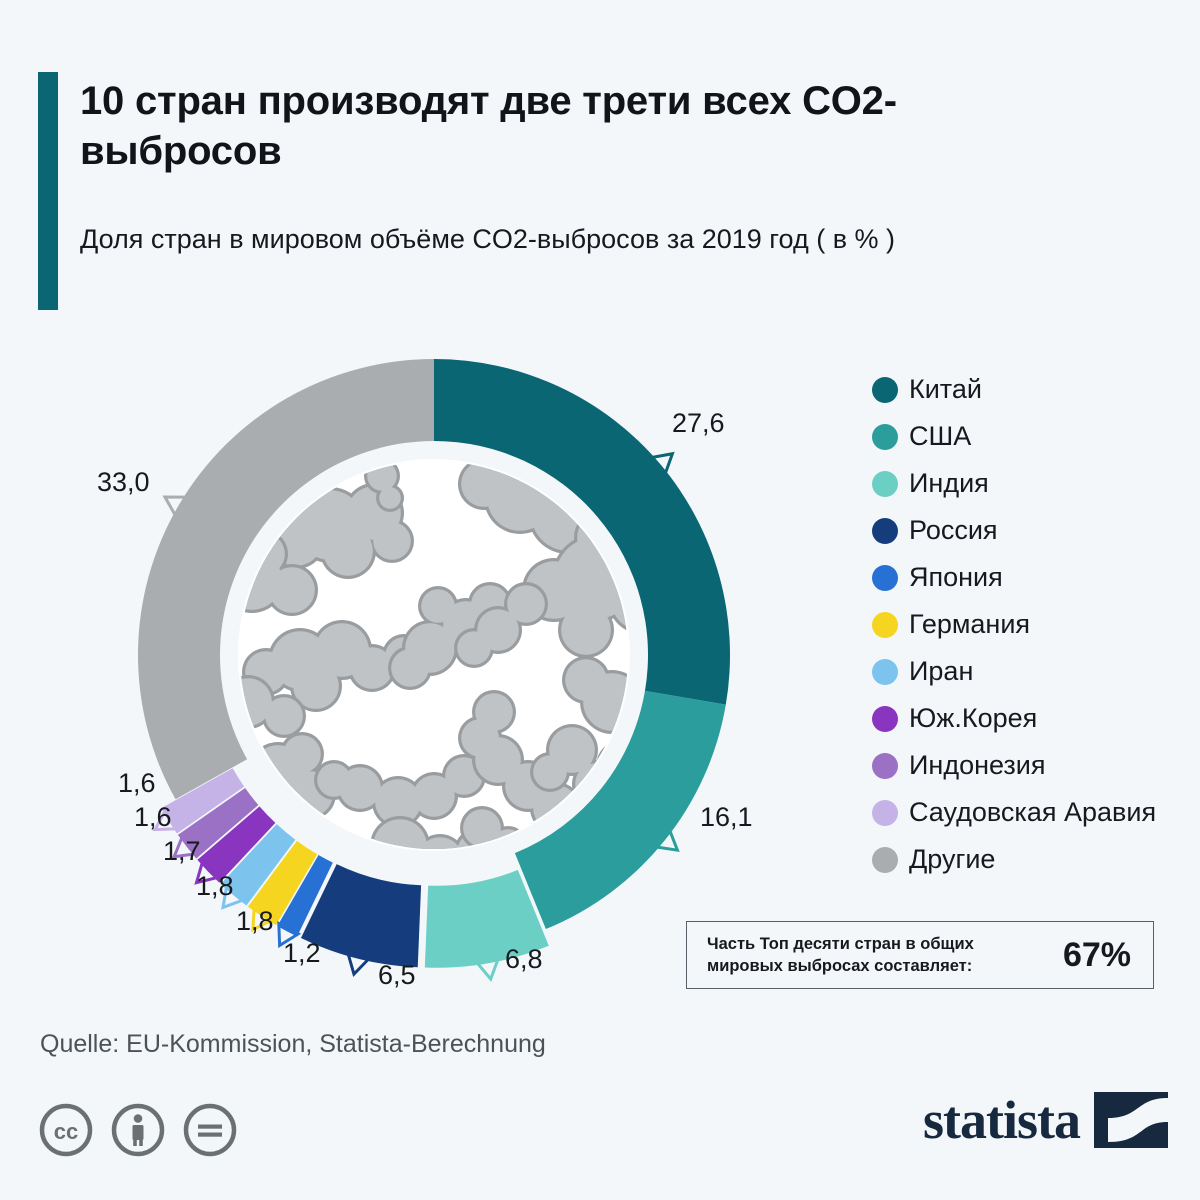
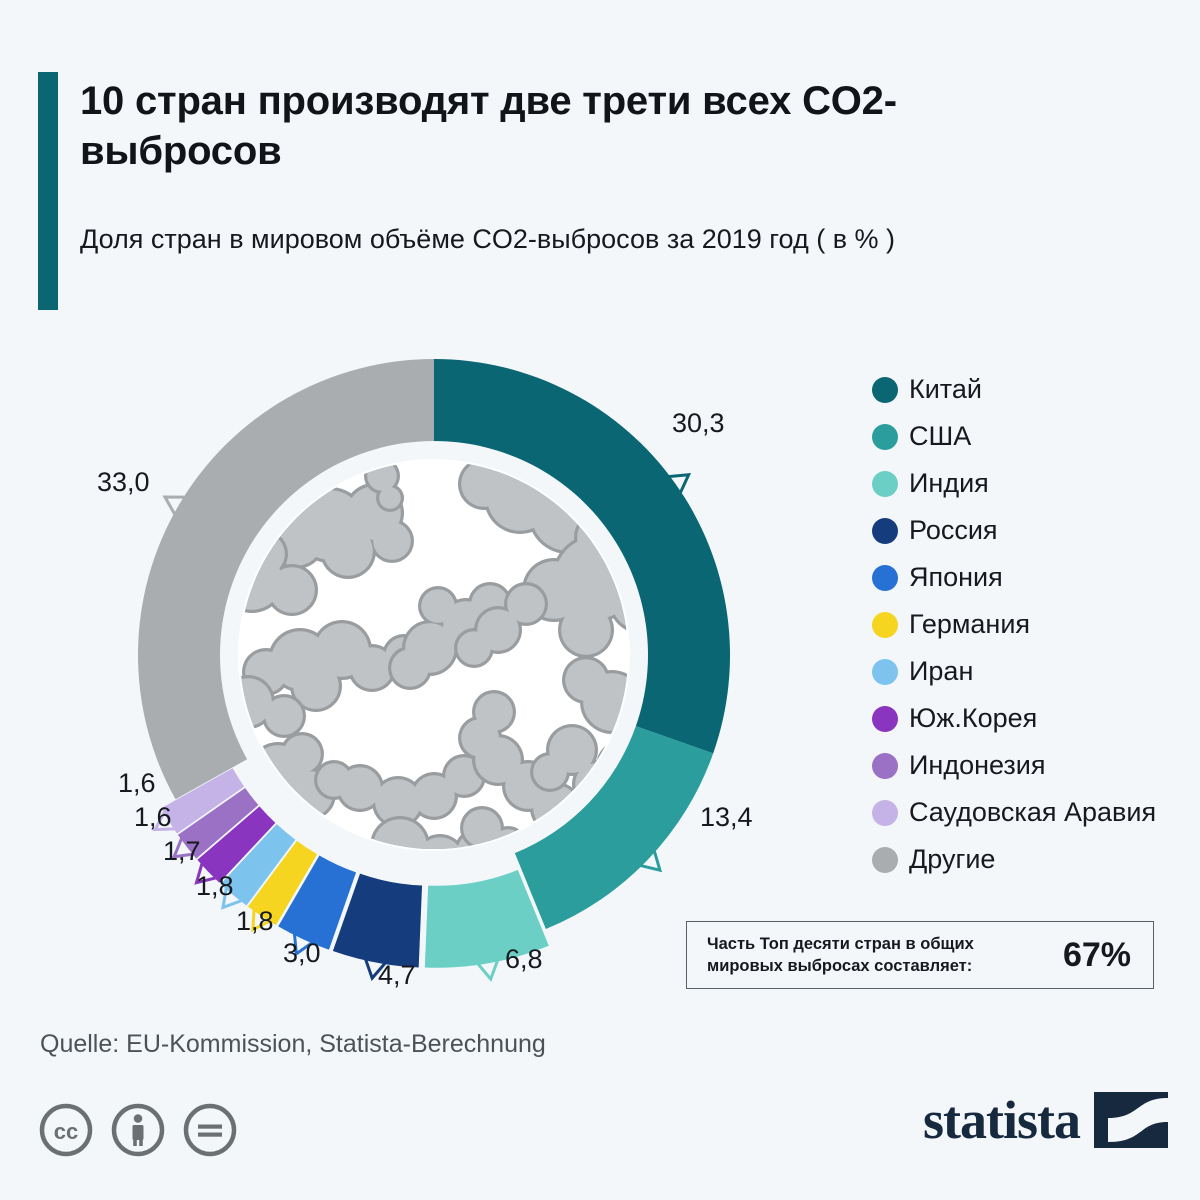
Китай: 27,6 -> 30,3
США: 16,1 -> 13,4
Россия: 6,5 -> 4,7
Япония: 1,2 -> 3,0
